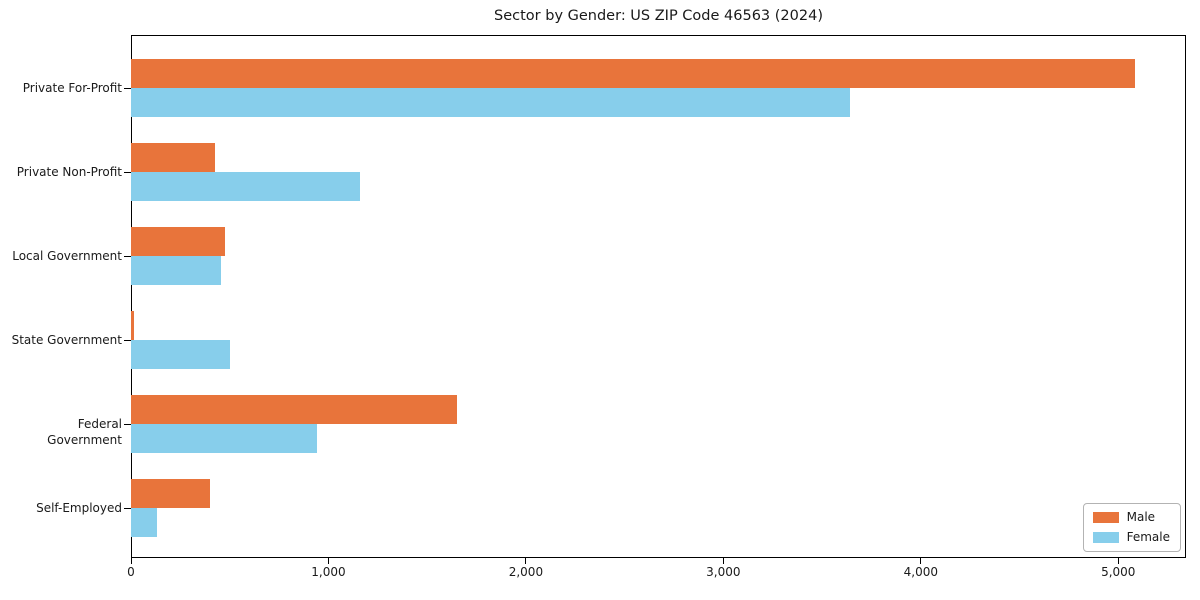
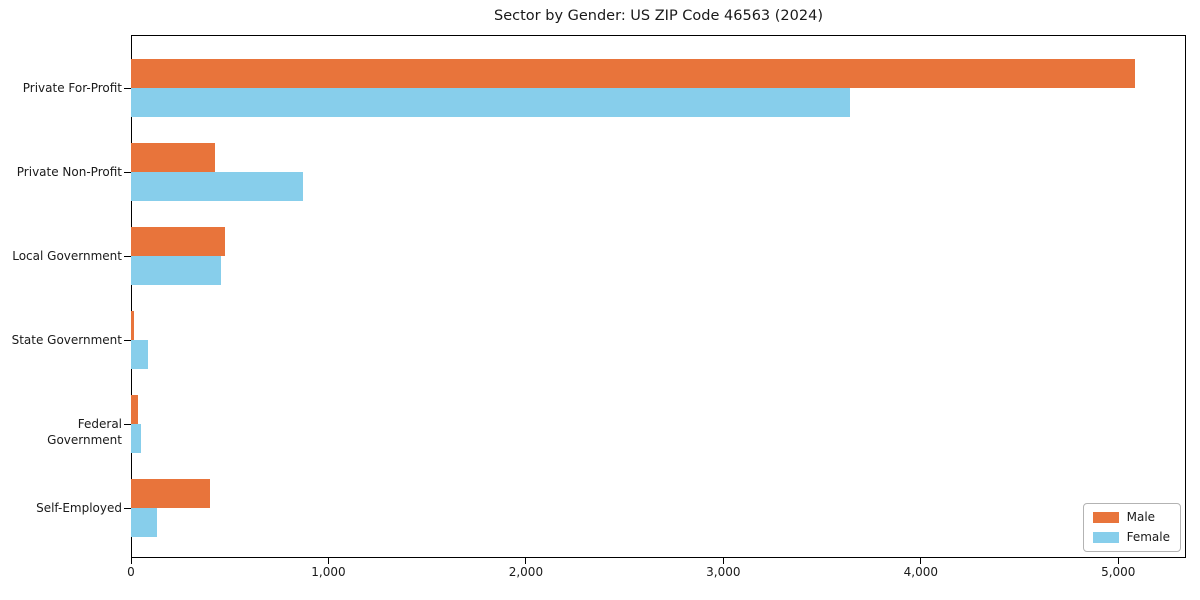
Female/Private Non-Profit: 1160 -> 870
Female/State Government: 500 -> 80
Male/Federal Government: 1650 -> 40
Female/Federal Government: 940 -> 50
